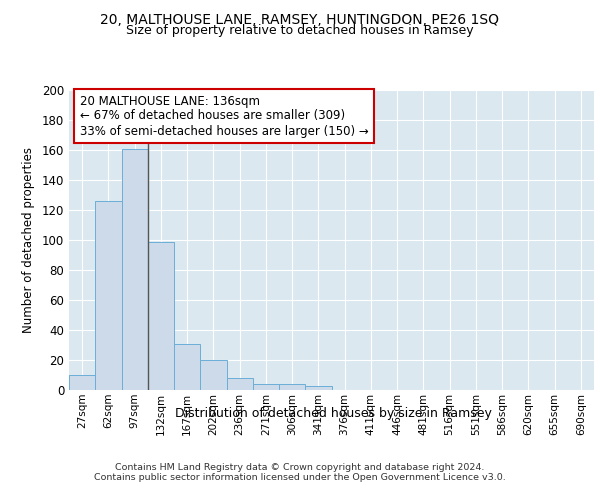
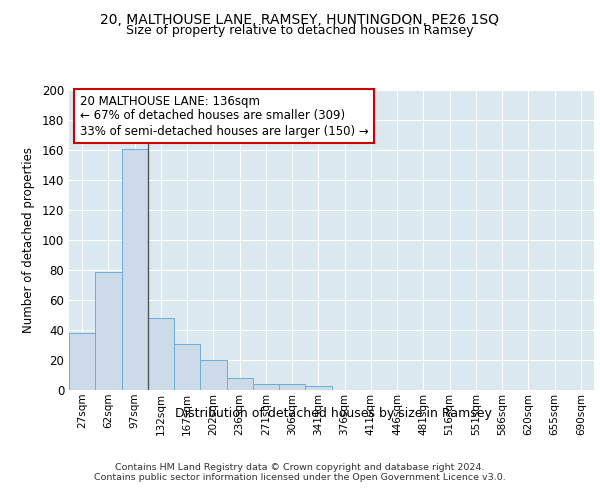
27sqm: 10 -> 38
62sqm: 126 -> 79
132sqm: 99 -> 48
